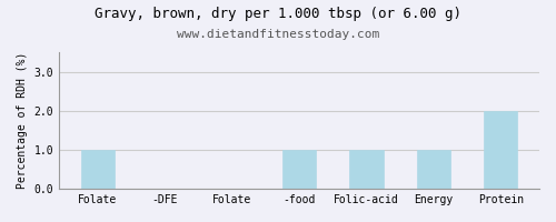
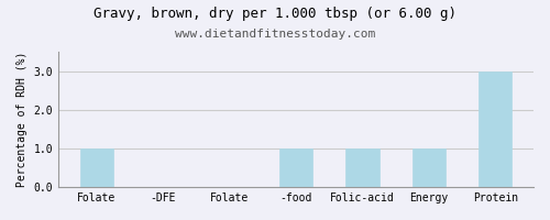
Protein: 2 -> 3
